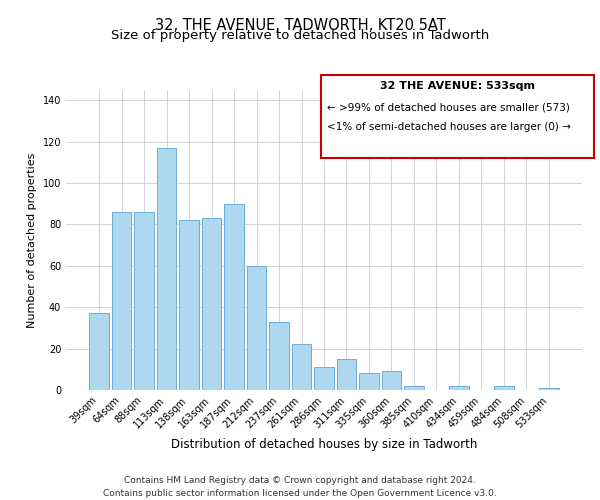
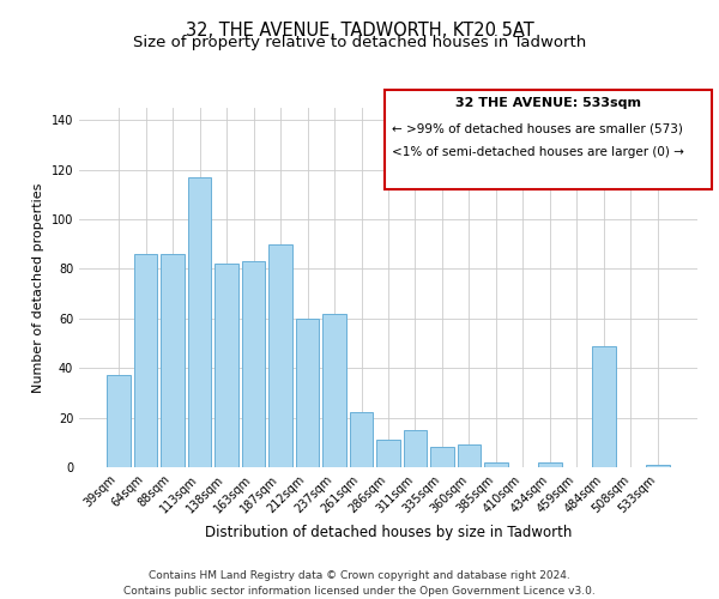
237sqm: 33 -> 62
484sqm: 2 -> 49
